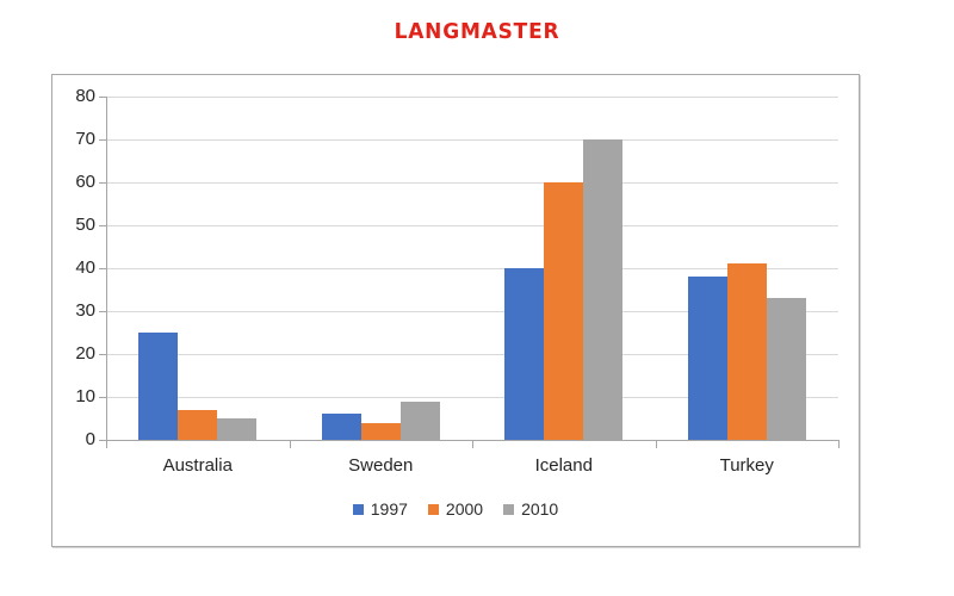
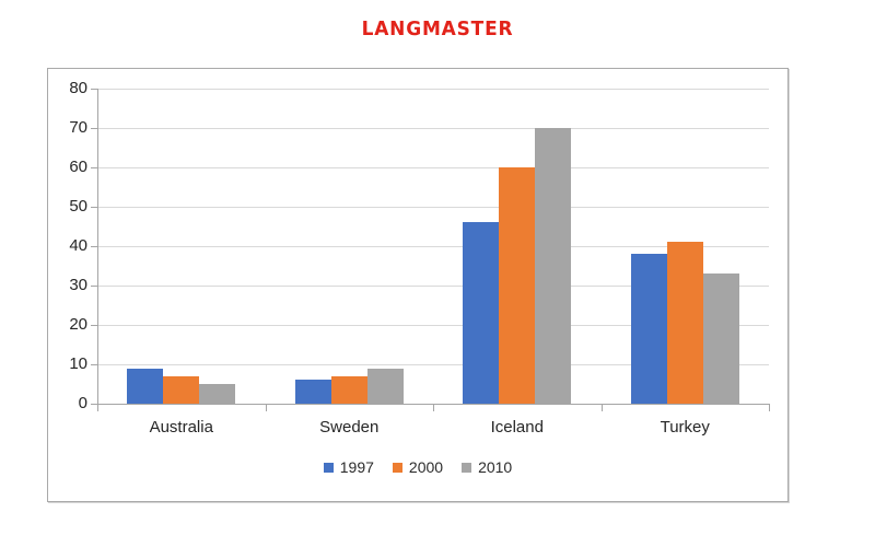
1997/Australia: 25 -> 9
2000/Sweden: 4 -> 7
1997/Iceland: 40 -> 46
